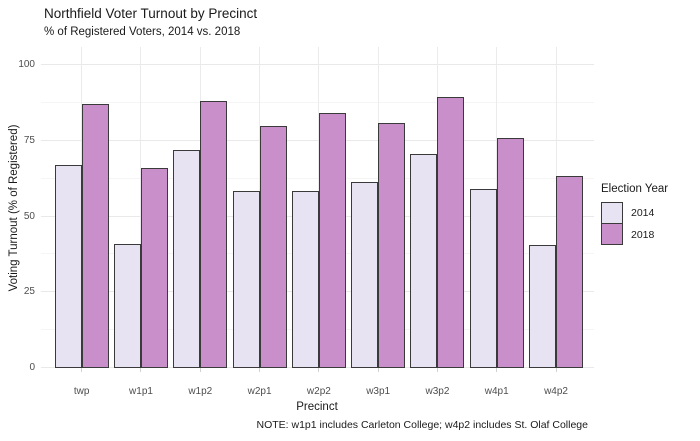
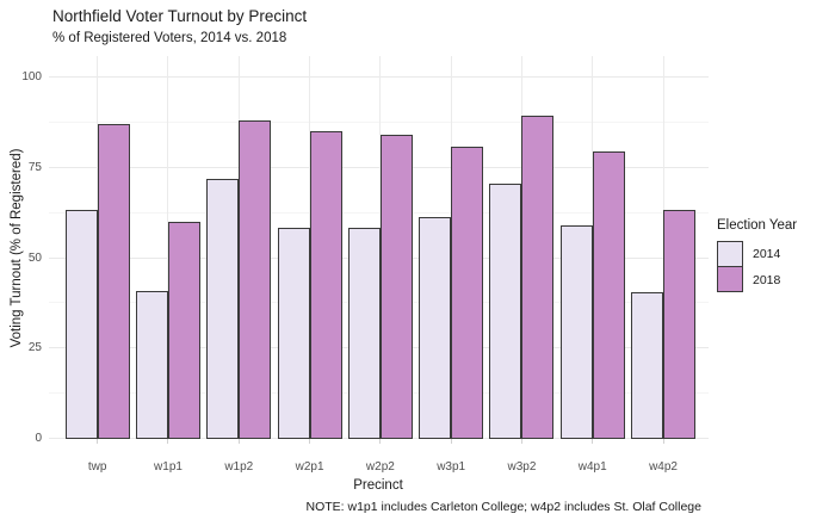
2014/twp: 67 -> 64
2018/w1p1: 66 -> 60
2018/w2p1: 80 -> 85
2018/w4p1: 76 -> 80
